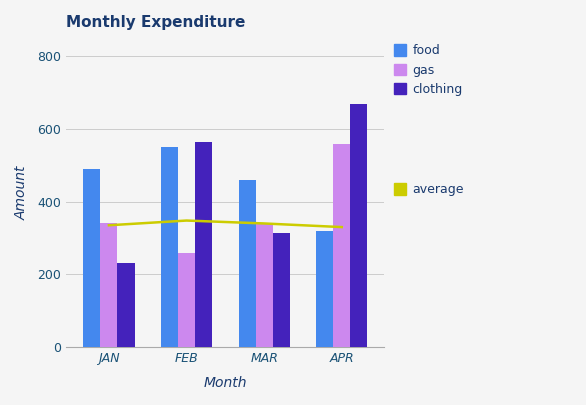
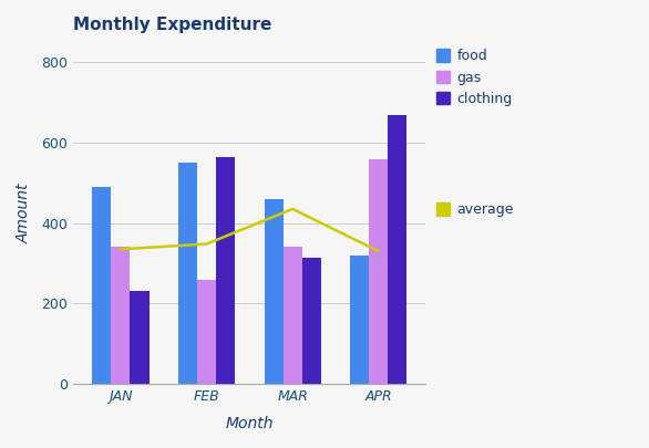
average/MAR: 340 -> 435
